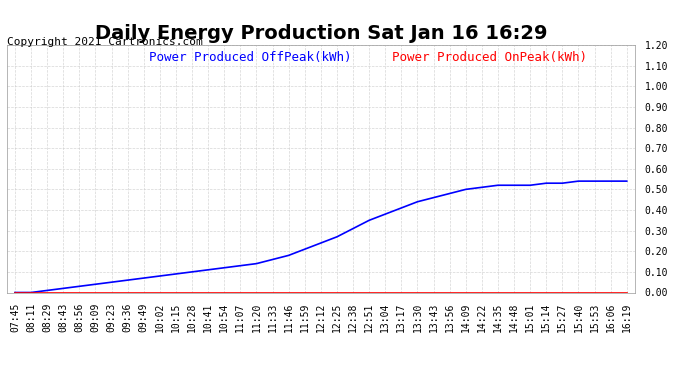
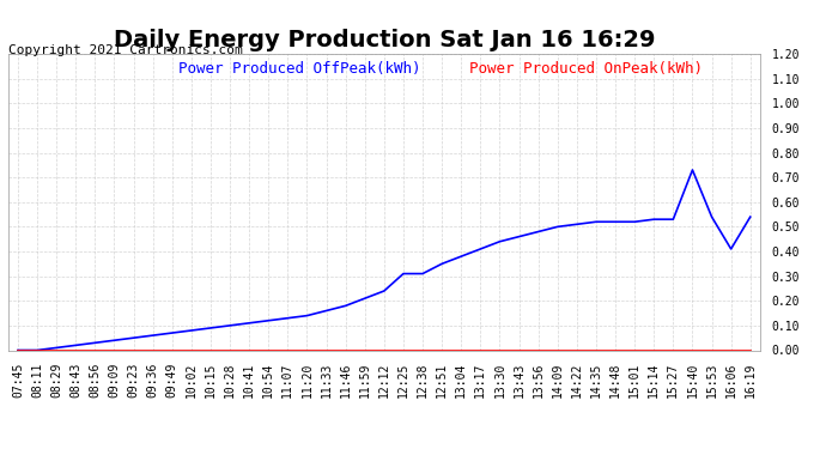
Power Produced OffPeak(kWh)/12:25: 0.27 -> 0.31
Power Produced OffPeak(kWh)/15:40: 0.54 -> 0.73
Power Produced OffPeak(kWh)/16:06: 0.54 -> 0.41
